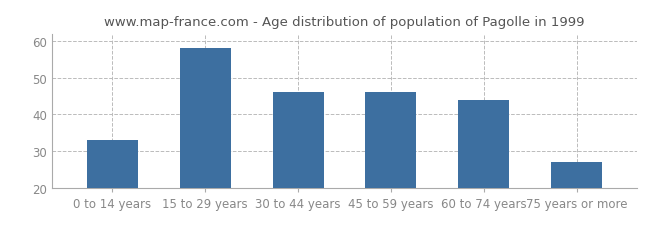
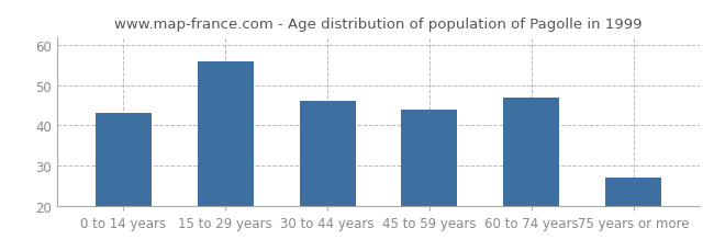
0 to 14 years: 33 -> 43
15 to 29 years: 58 -> 56
45 to 59 years: 46 -> 44
60 to 74 years: 44 -> 47
